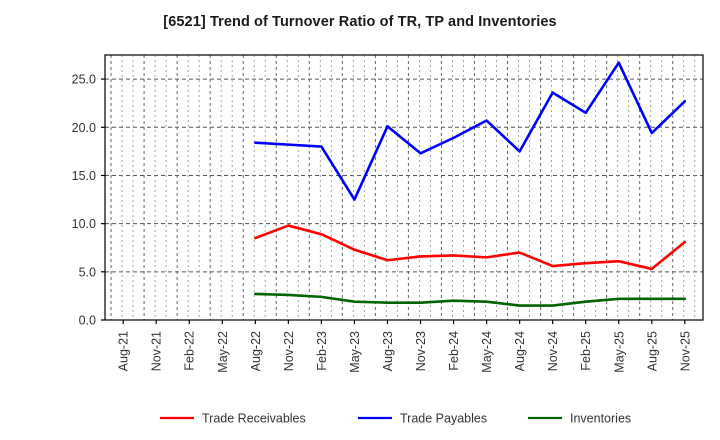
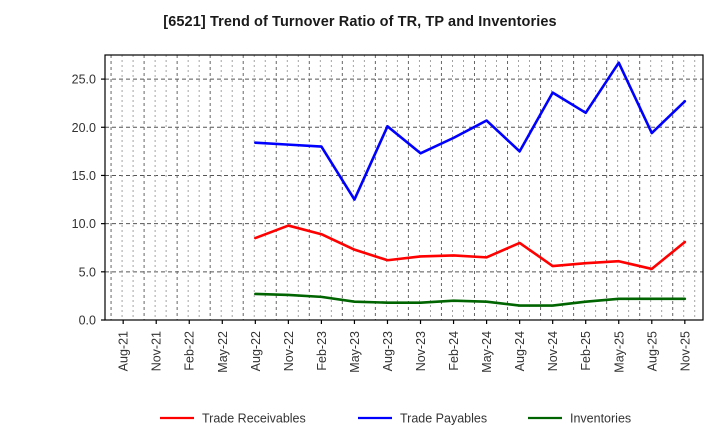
Trade Receivables/Aug-24: 7 -> 8
